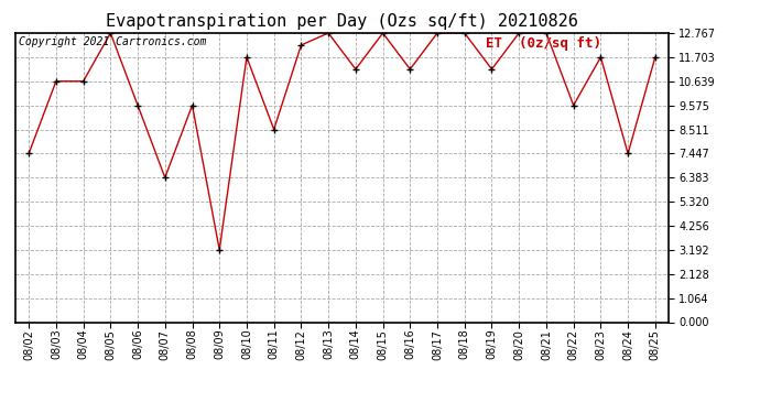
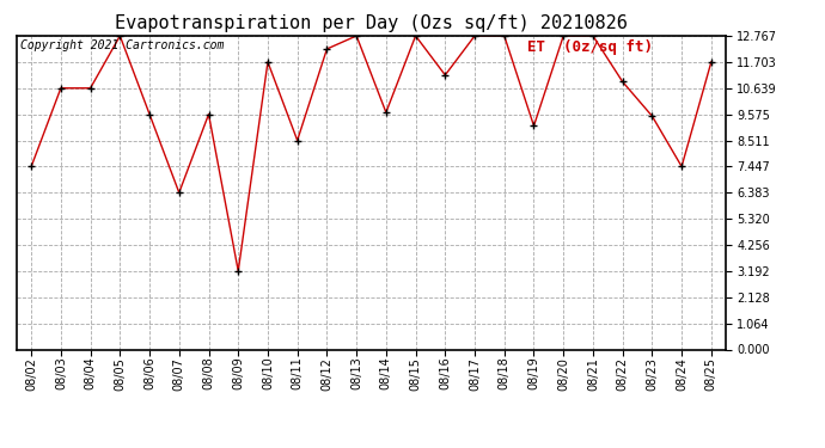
08/14: 11.17 -> 9.65
08/19: 11.17 -> 9.10
08/22: 9.57 -> 10.90
08/23: 11.70 -> 9.50
